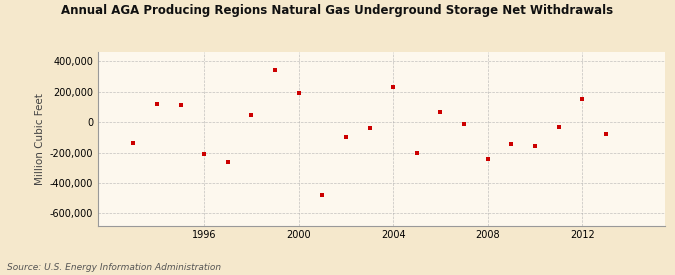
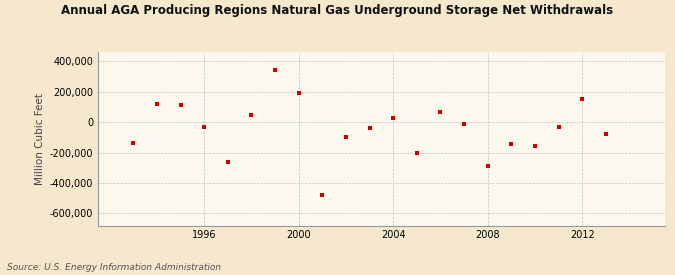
1996: -210,000 -> -30,000
2004: 230,000 -> 30,000
2008: -240,000 -> -290,000
